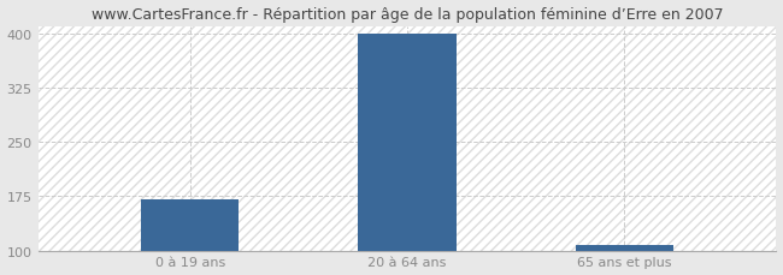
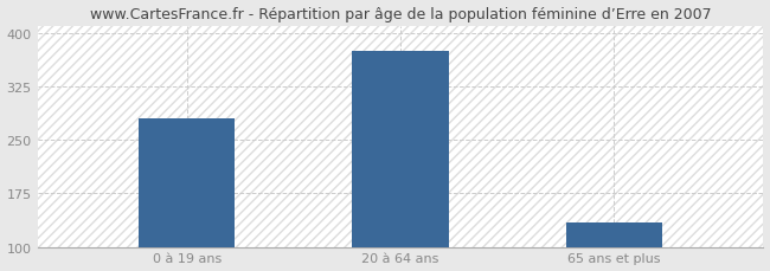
0 à 19 ans: 170 -> 280
20 à 64 ans: 400 -> 374
65 ans et plus: 107 -> 134
